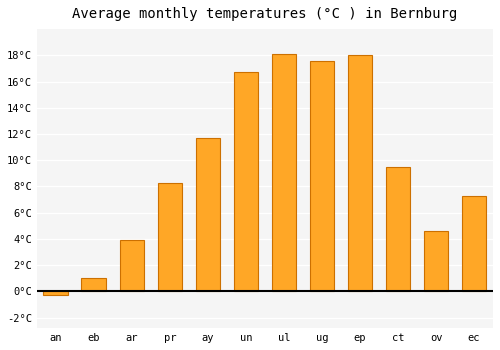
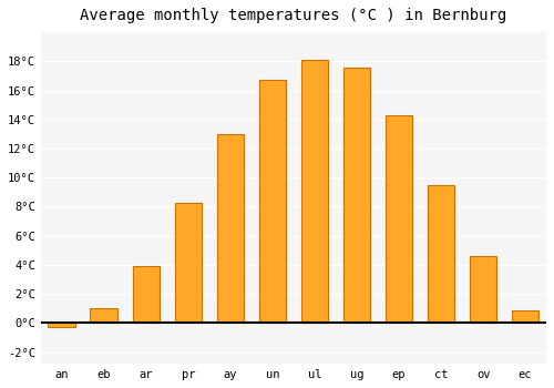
ay: 11.7°C -> 13.0°C
ep: 18.0°C -> 14.3°C
ec: 7.3°C -> 0.9°C
